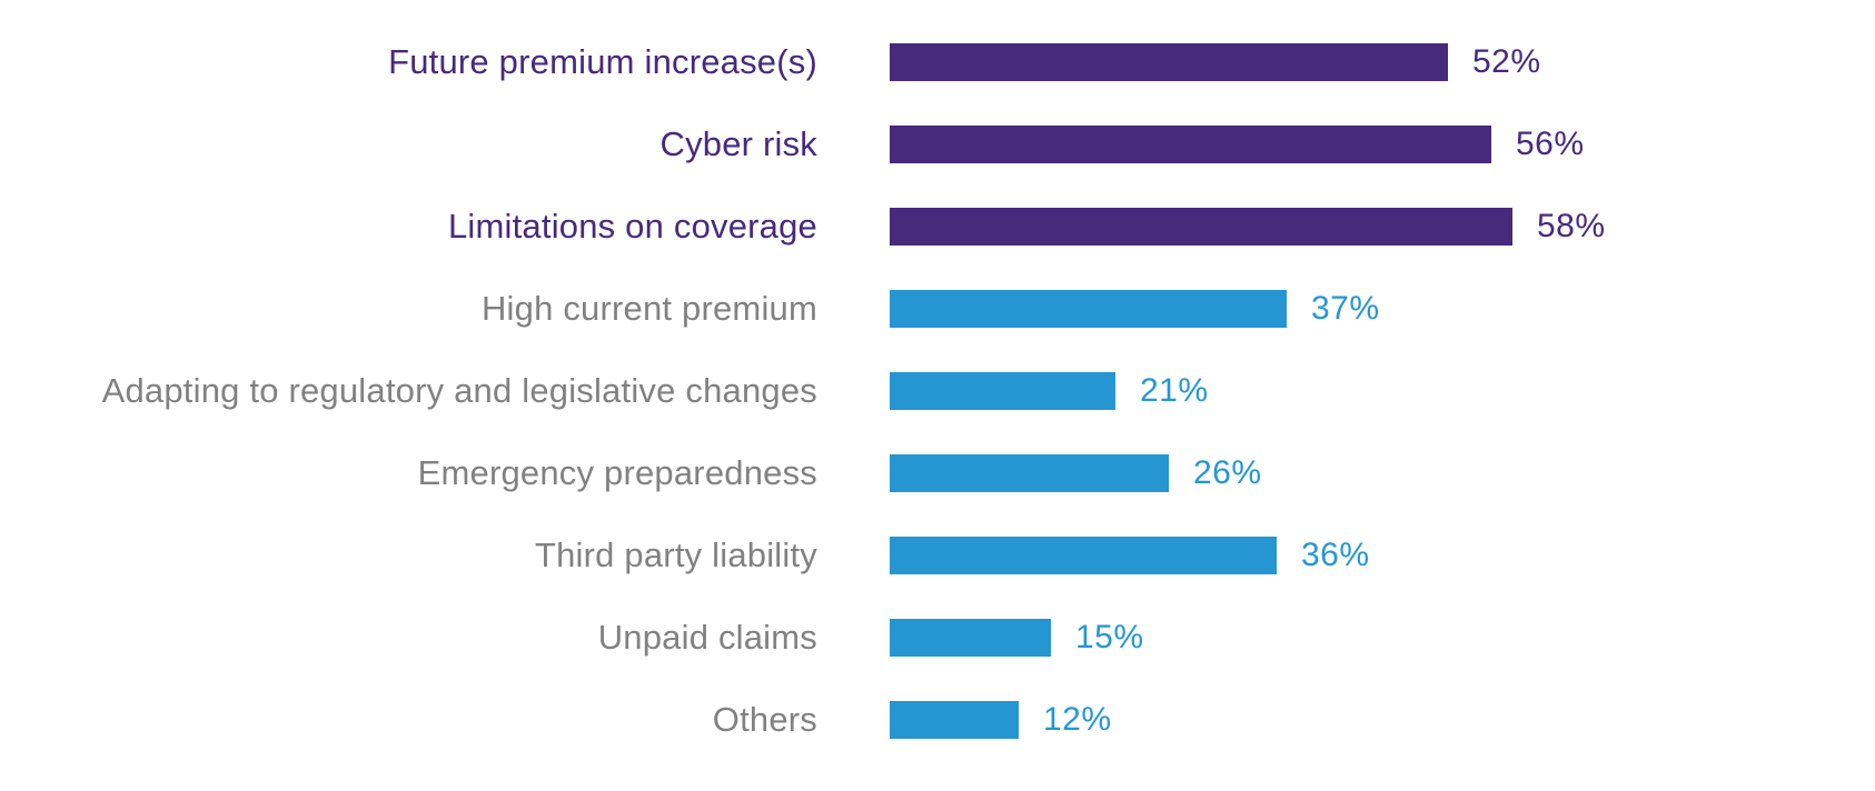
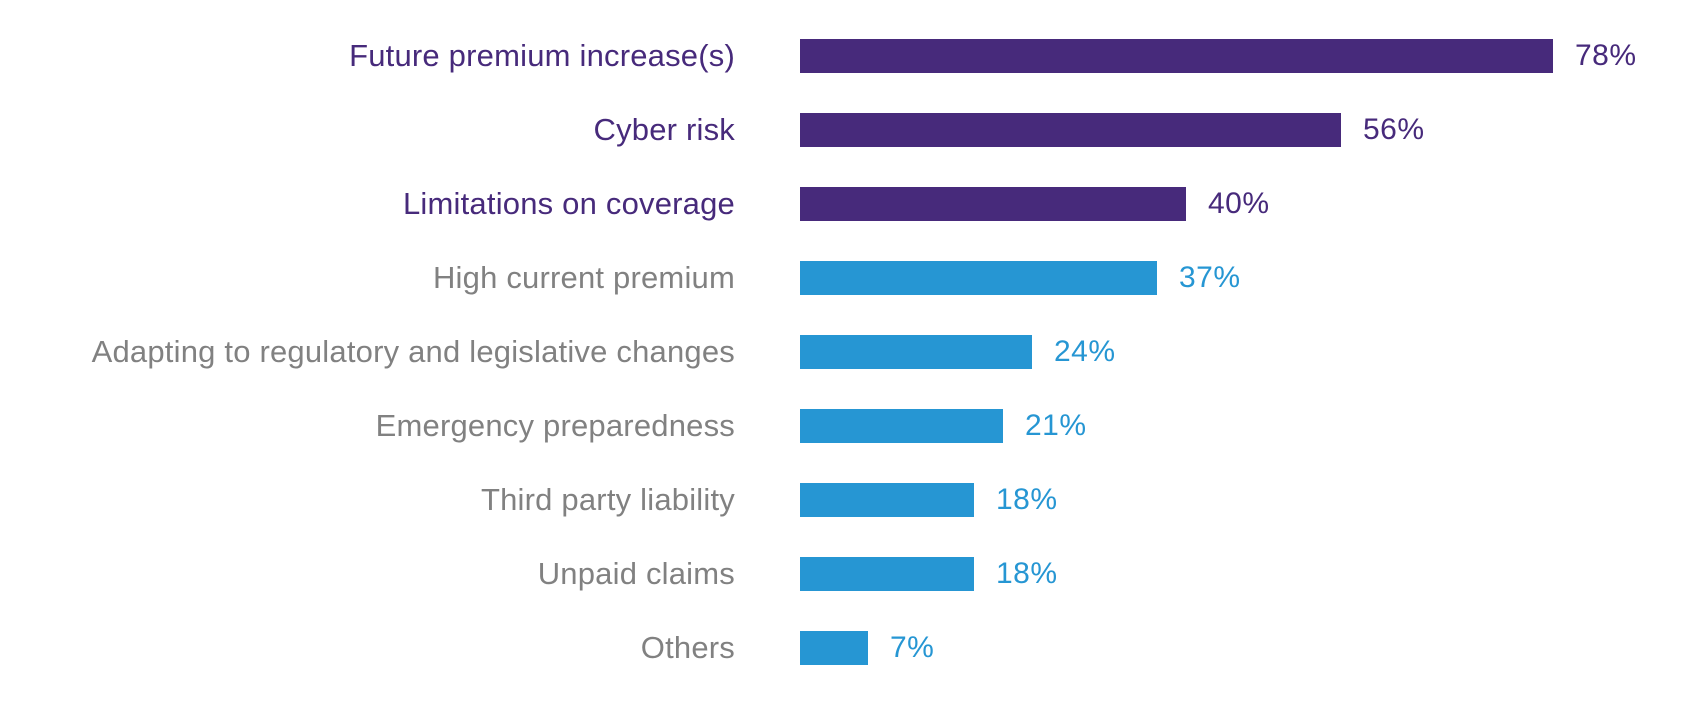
Future premium increase(s): 52% -> 78%
Limitations on coverage: 58% -> 40%
Adapting to regulatory and legislative changes: 21% -> 24%
Emergency preparedness: 26% -> 21%
Third party liability: 36% -> 18%
Unpaid claims: 15% -> 18%
Others: 12% -> 7%
